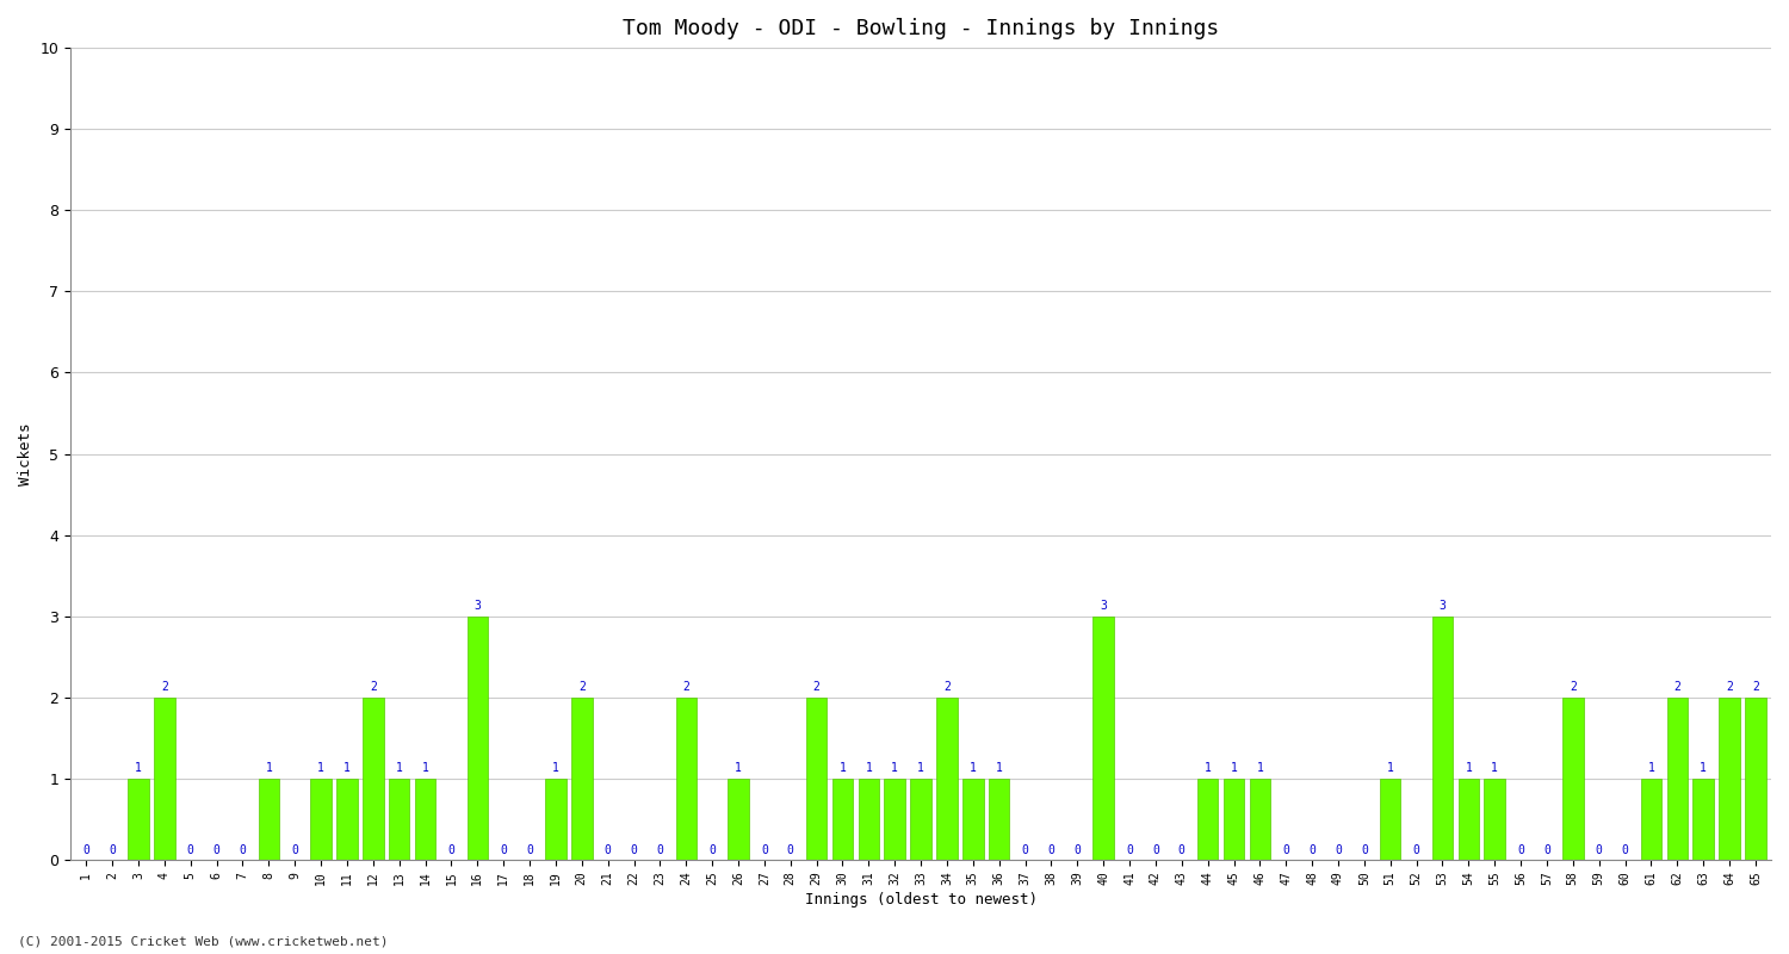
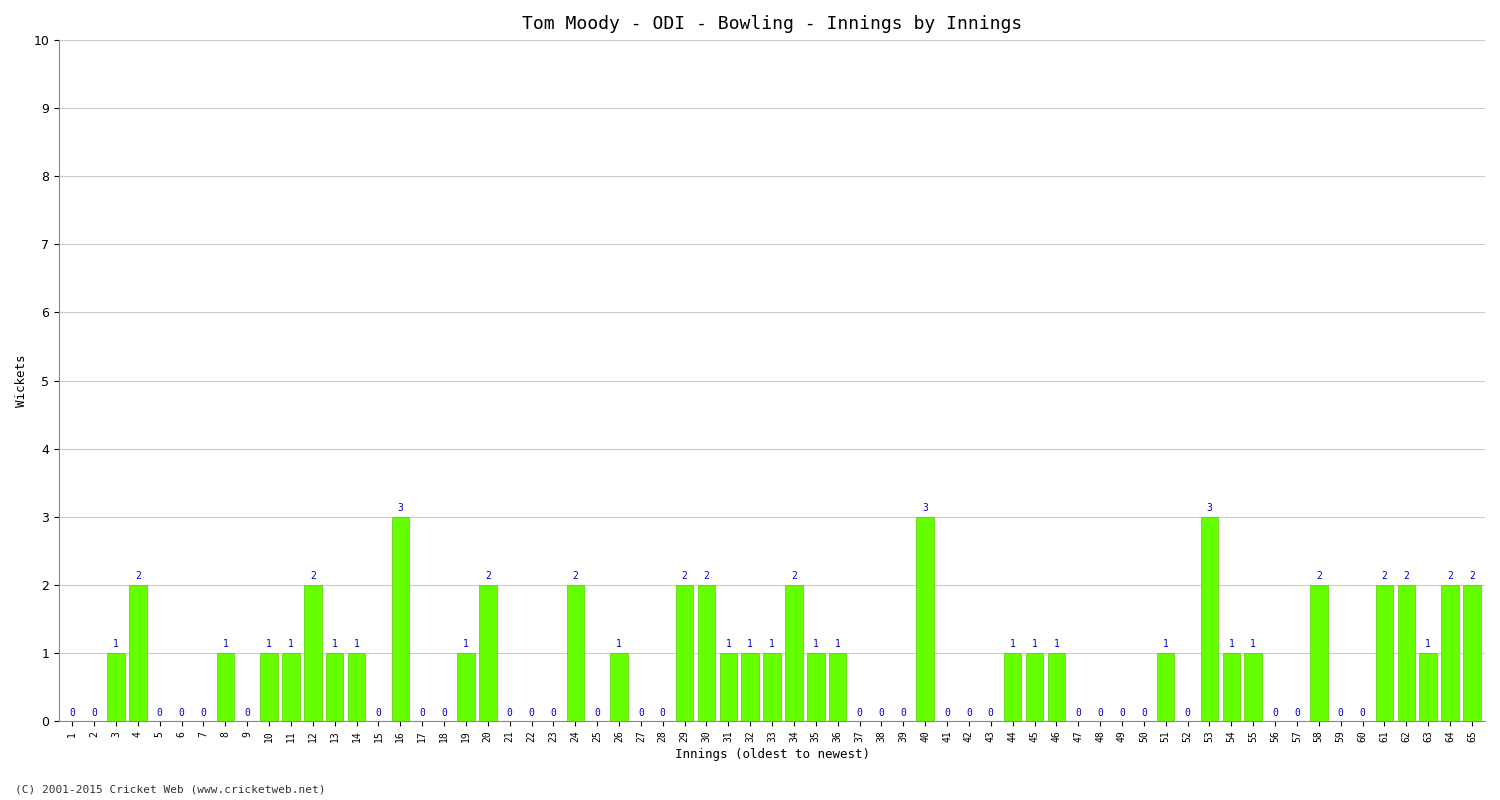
30: 1 -> 2
61: 1 -> 2
